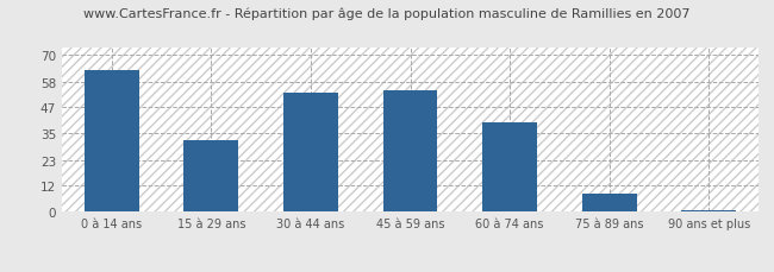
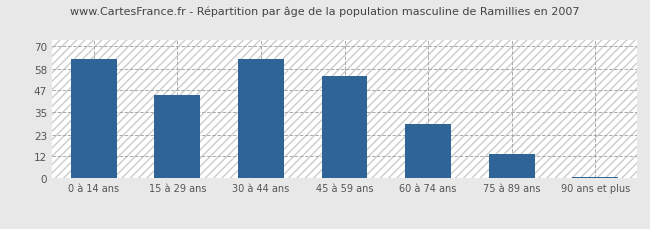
15 à 29 ans: 32 -> 44
30 à 44 ans: 53 -> 63
60 à 74 ans: 40 -> 29
75 à 89 ans: 8 -> 13
